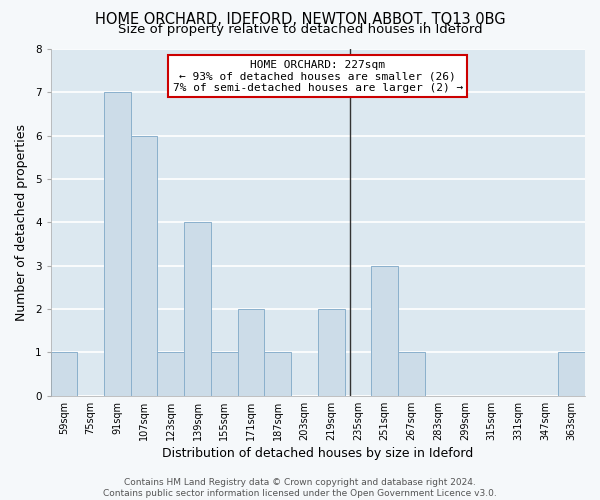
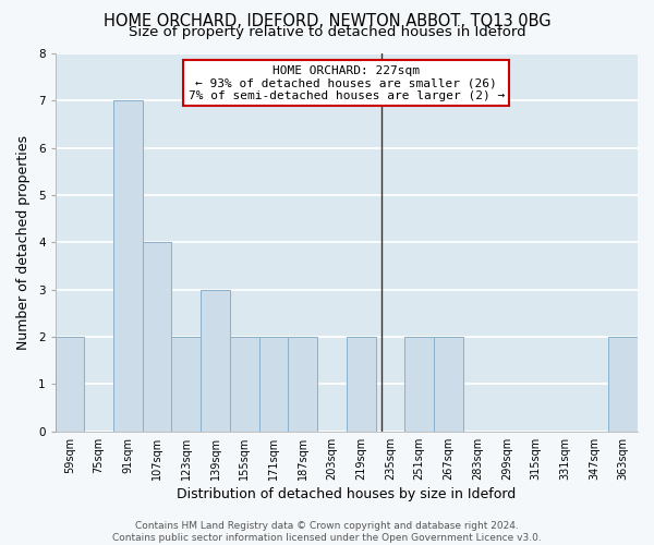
59sqm: 1 -> 2
107sqm: 6 -> 4
123sqm: 1 -> 2
139sqm: 4 -> 3
155sqm: 1 -> 2
187sqm: 1 -> 2
251sqm: 3 -> 2
267sqm: 1 -> 2
363sqm: 1 -> 2
